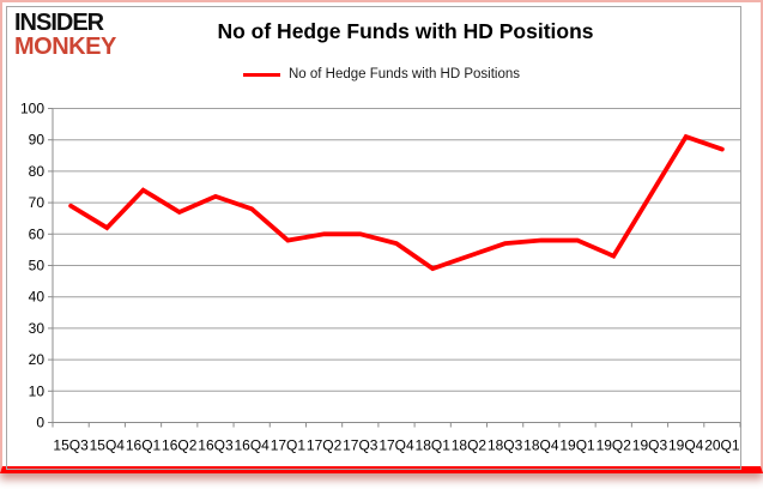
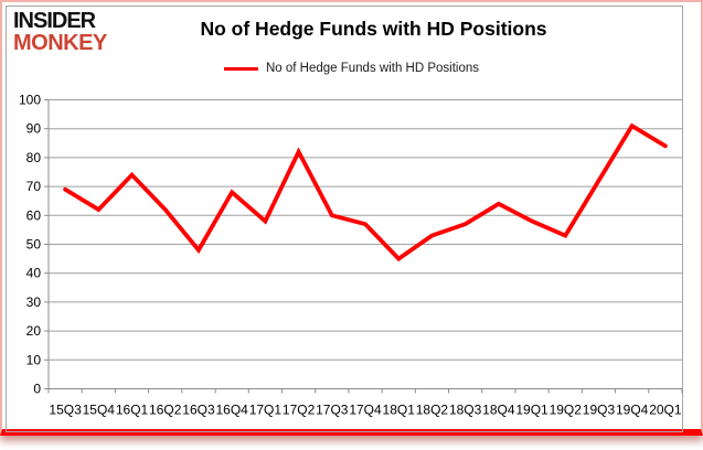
16Q2: 67 -> 62
16Q3: 72 -> 48
17Q2: 60 -> 82
18Q1: 49 -> 45
18Q4: 58 -> 64
20Q1: 87 -> 84
